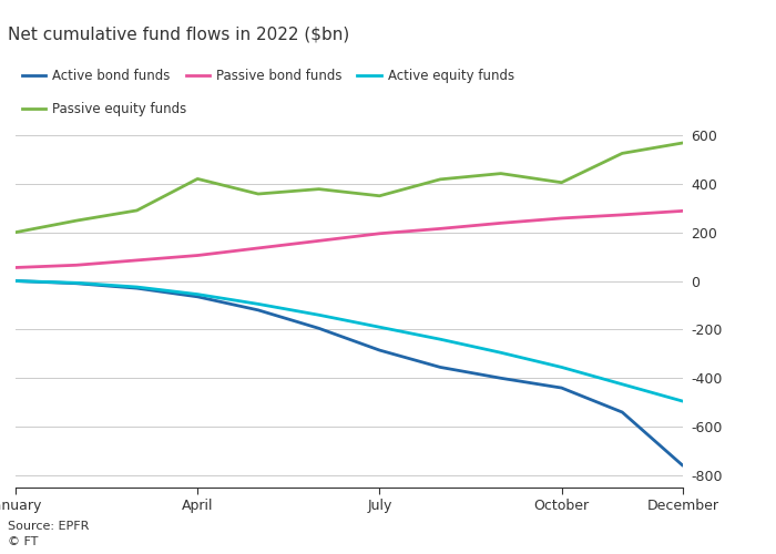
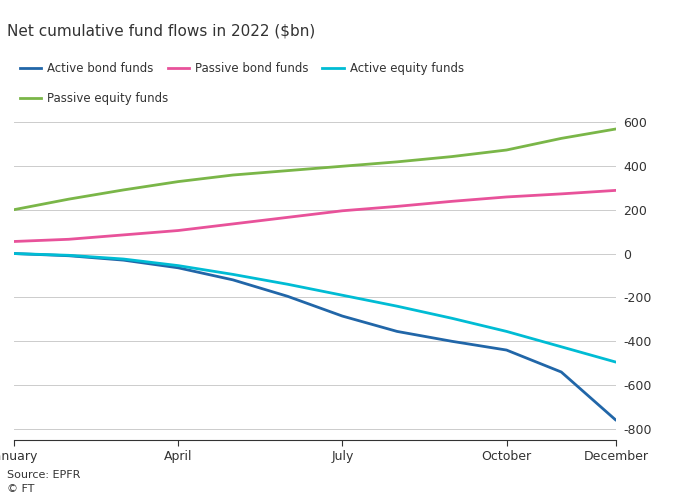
Passive equity funds/April: 420 -> 328
Passive equity funds/July: 350 -> 398
Passive equity funds/October: 405 -> 472
